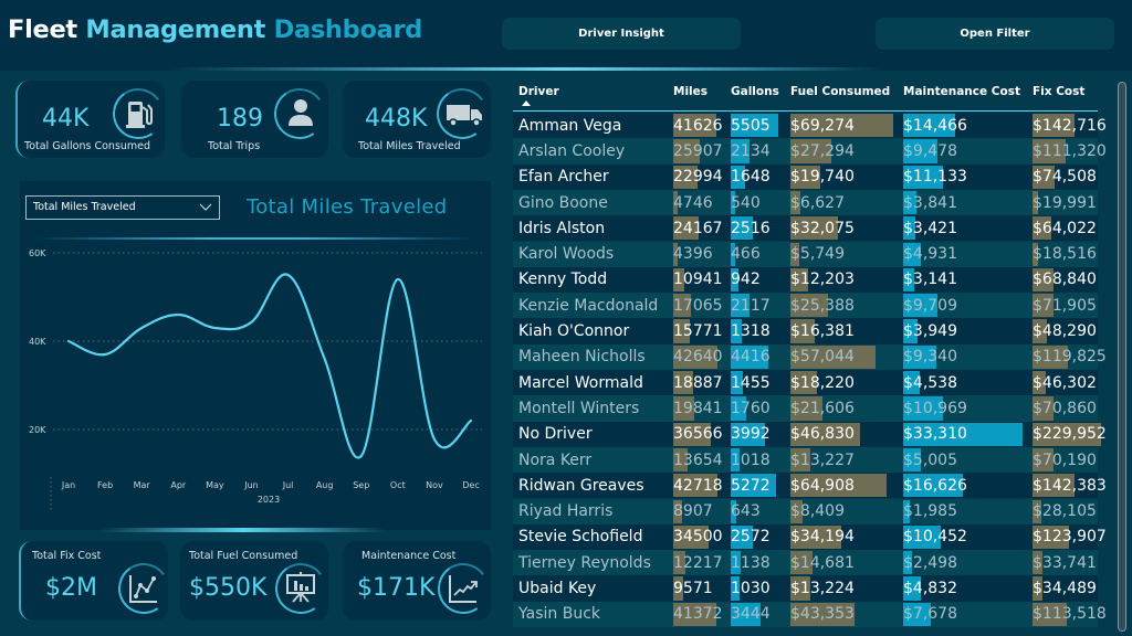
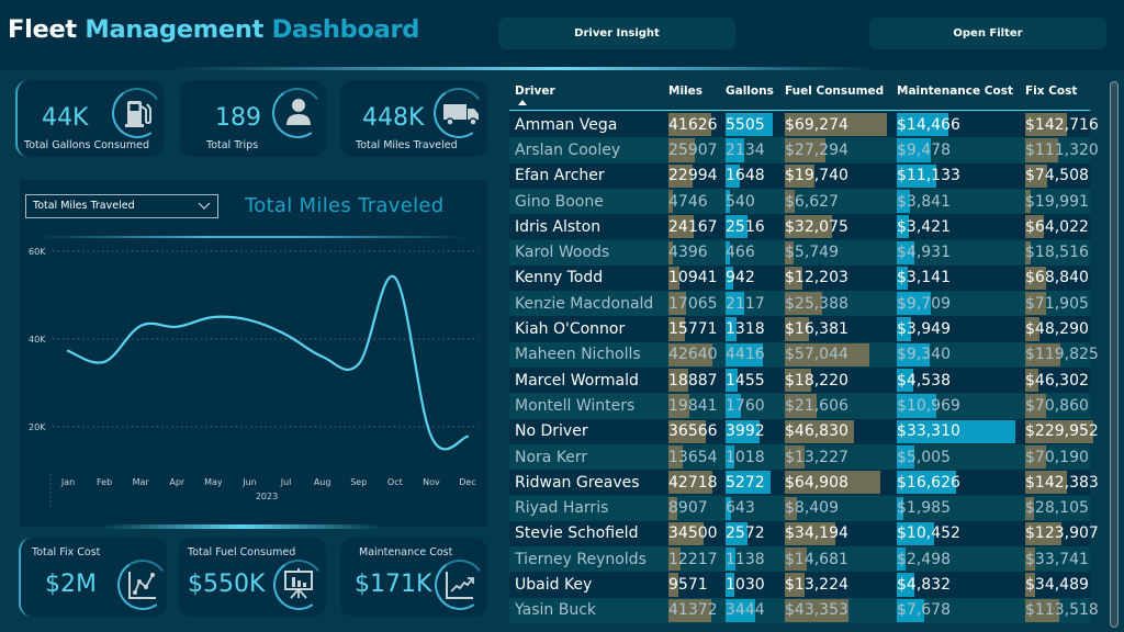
Jan: 40K -> 37K
Feb: 37K -> 35K
Apr: 46K -> 43K
May: 43K -> 45K
Jul: 55K -> 41K
Sep: 14K -> 34K
Dec: 22K -> 18K
